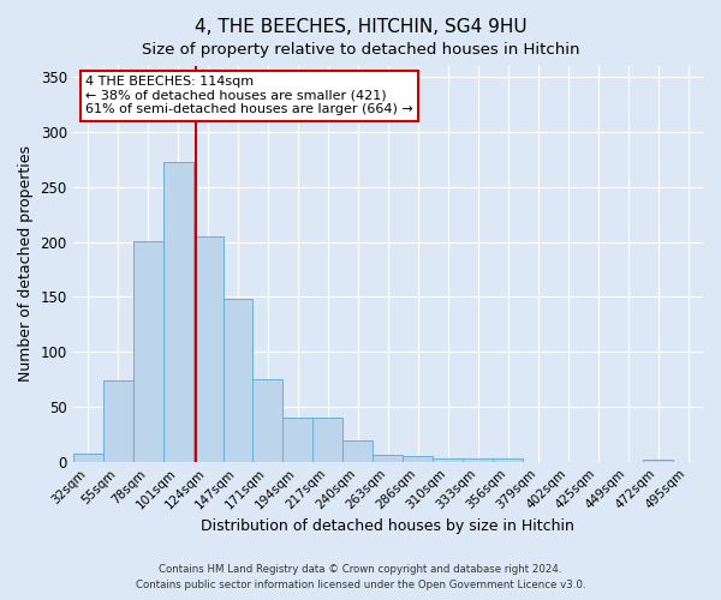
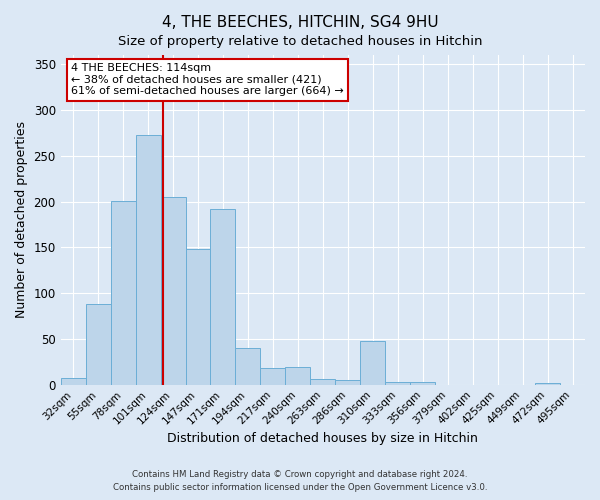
55sqm: 74 -> 88
171sqm: 75 -> 192
217sqm: 40 -> 18
310sqm: 3 -> 48
